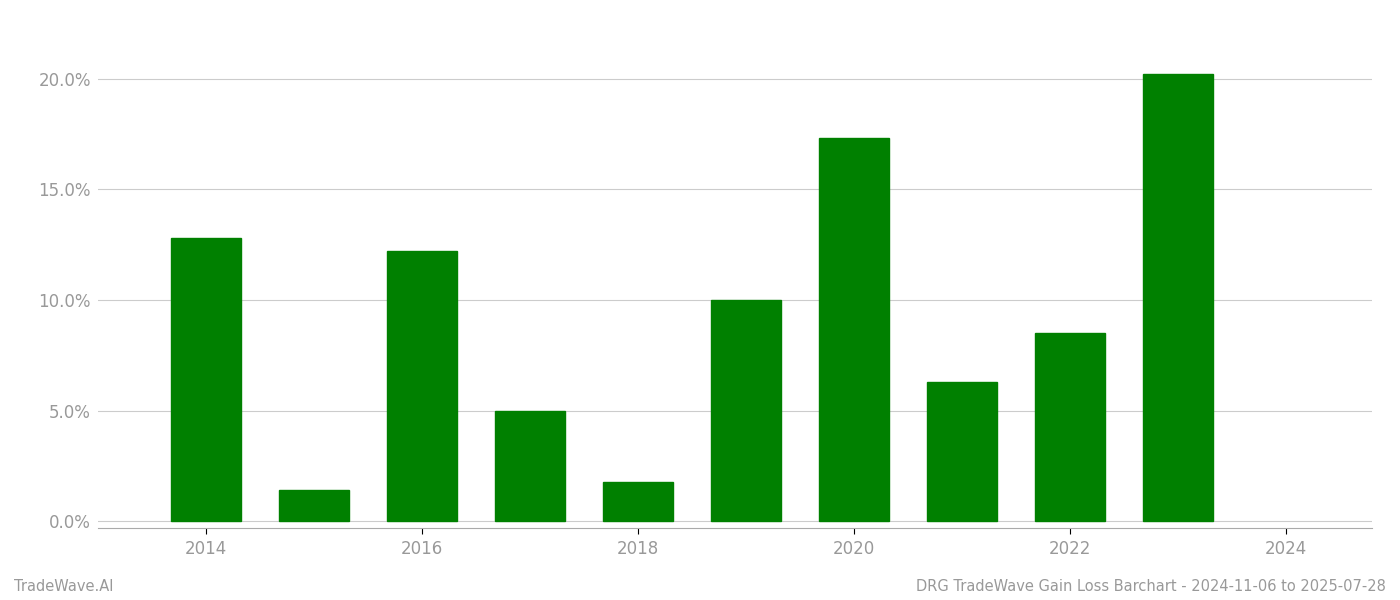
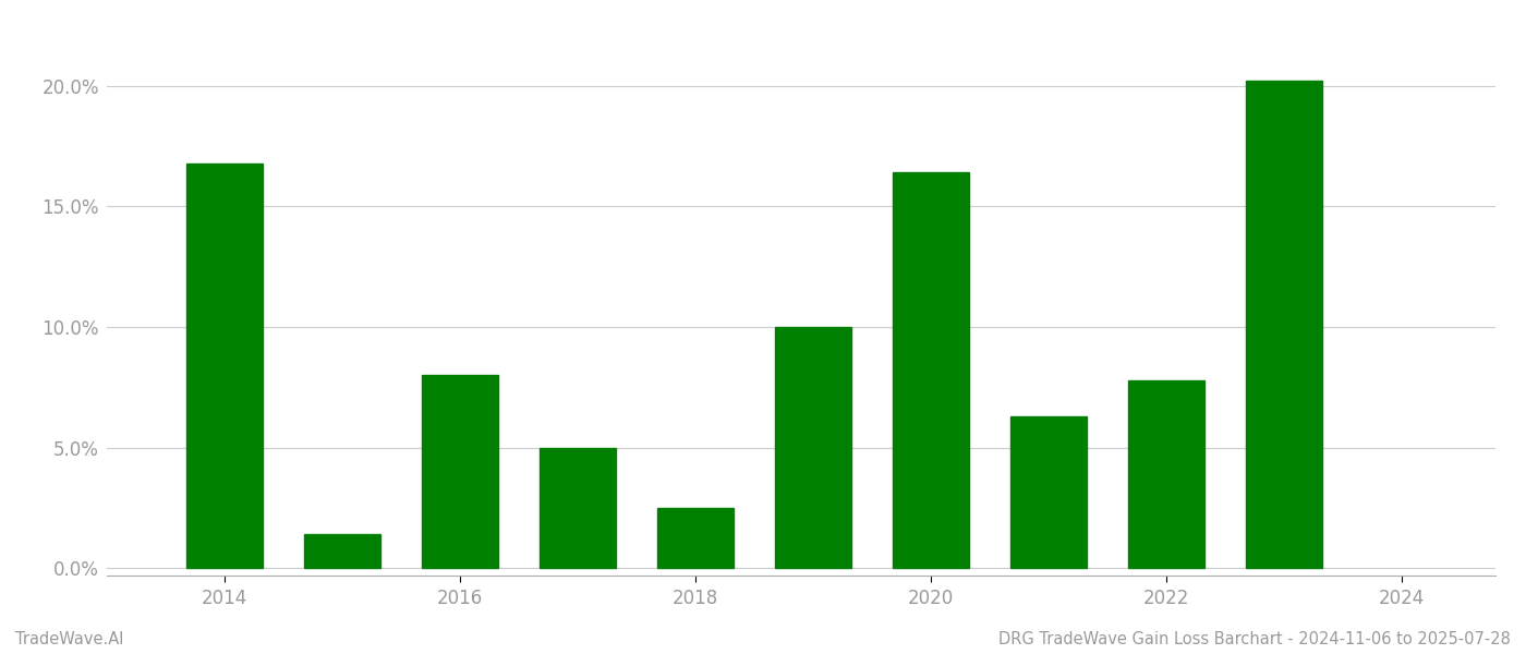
2014: 12.8% -> 16.8%
2016: 12.2% -> 8.0%
2018: 1.8% -> 2.5%
2020: 17.3% -> 16.4%
2022: 8.5% -> 7.8%
